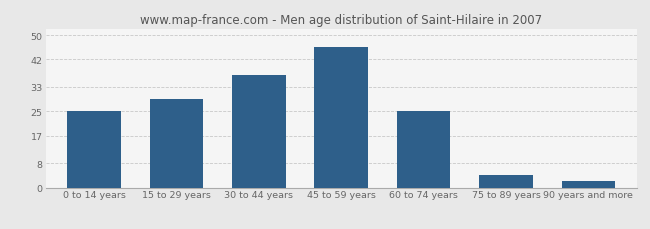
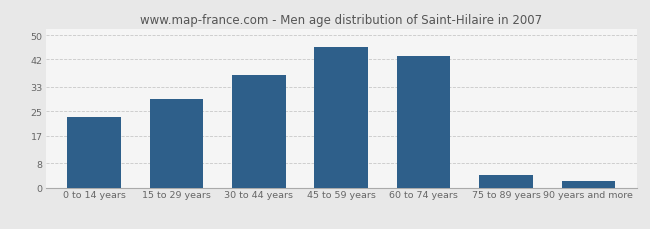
0 to 14 years: 25 -> 23
60 to 74 years: 25 -> 43
